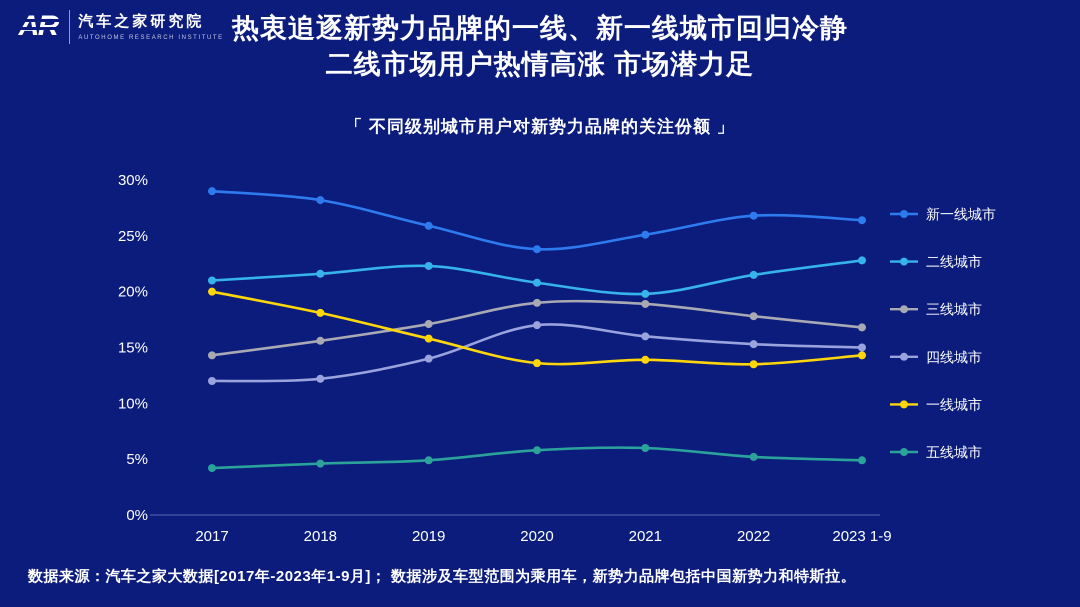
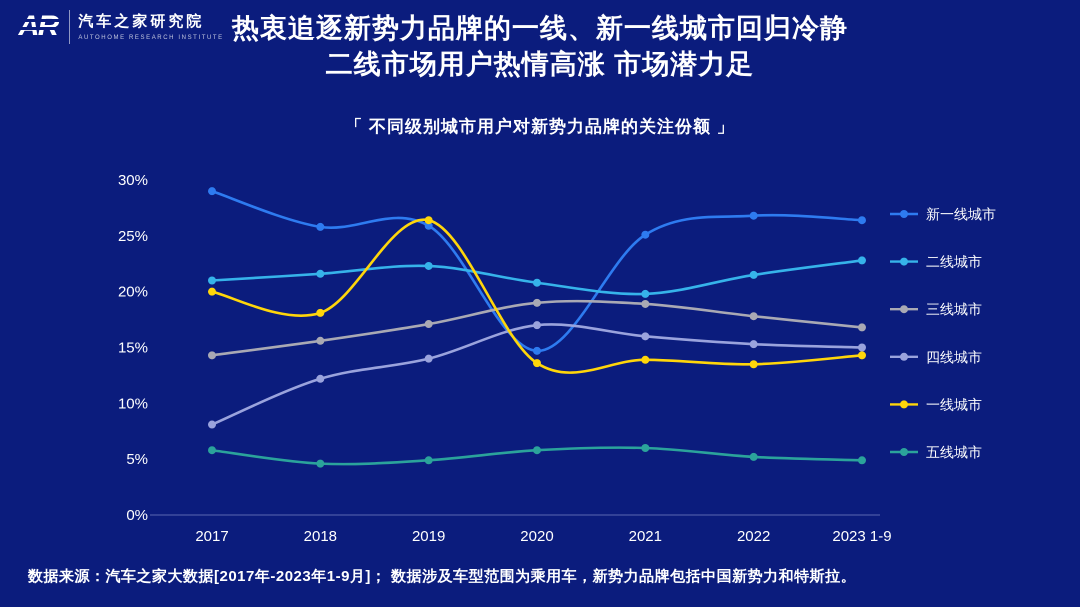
四线城市/2017: 12.0% -> 8.1%
五线城市/2017: 4.2% -> 5.8%
新一线城市/2018: 28.2% -> 25.8%
一线城市/2019: 15.8% -> 26.4%
新一线城市/2020: 23.8% -> 14.7%
